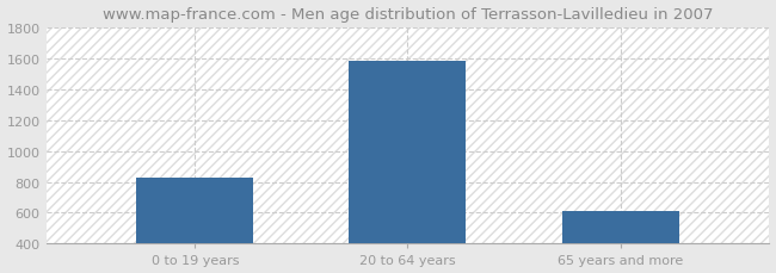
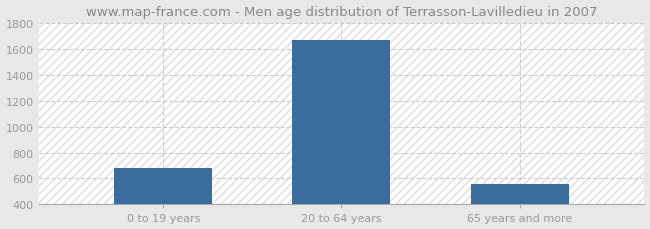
0 to 19 years: 830 -> 680
20 to 64 years: 1580 -> 1670
65 years and more: 610 -> 560
